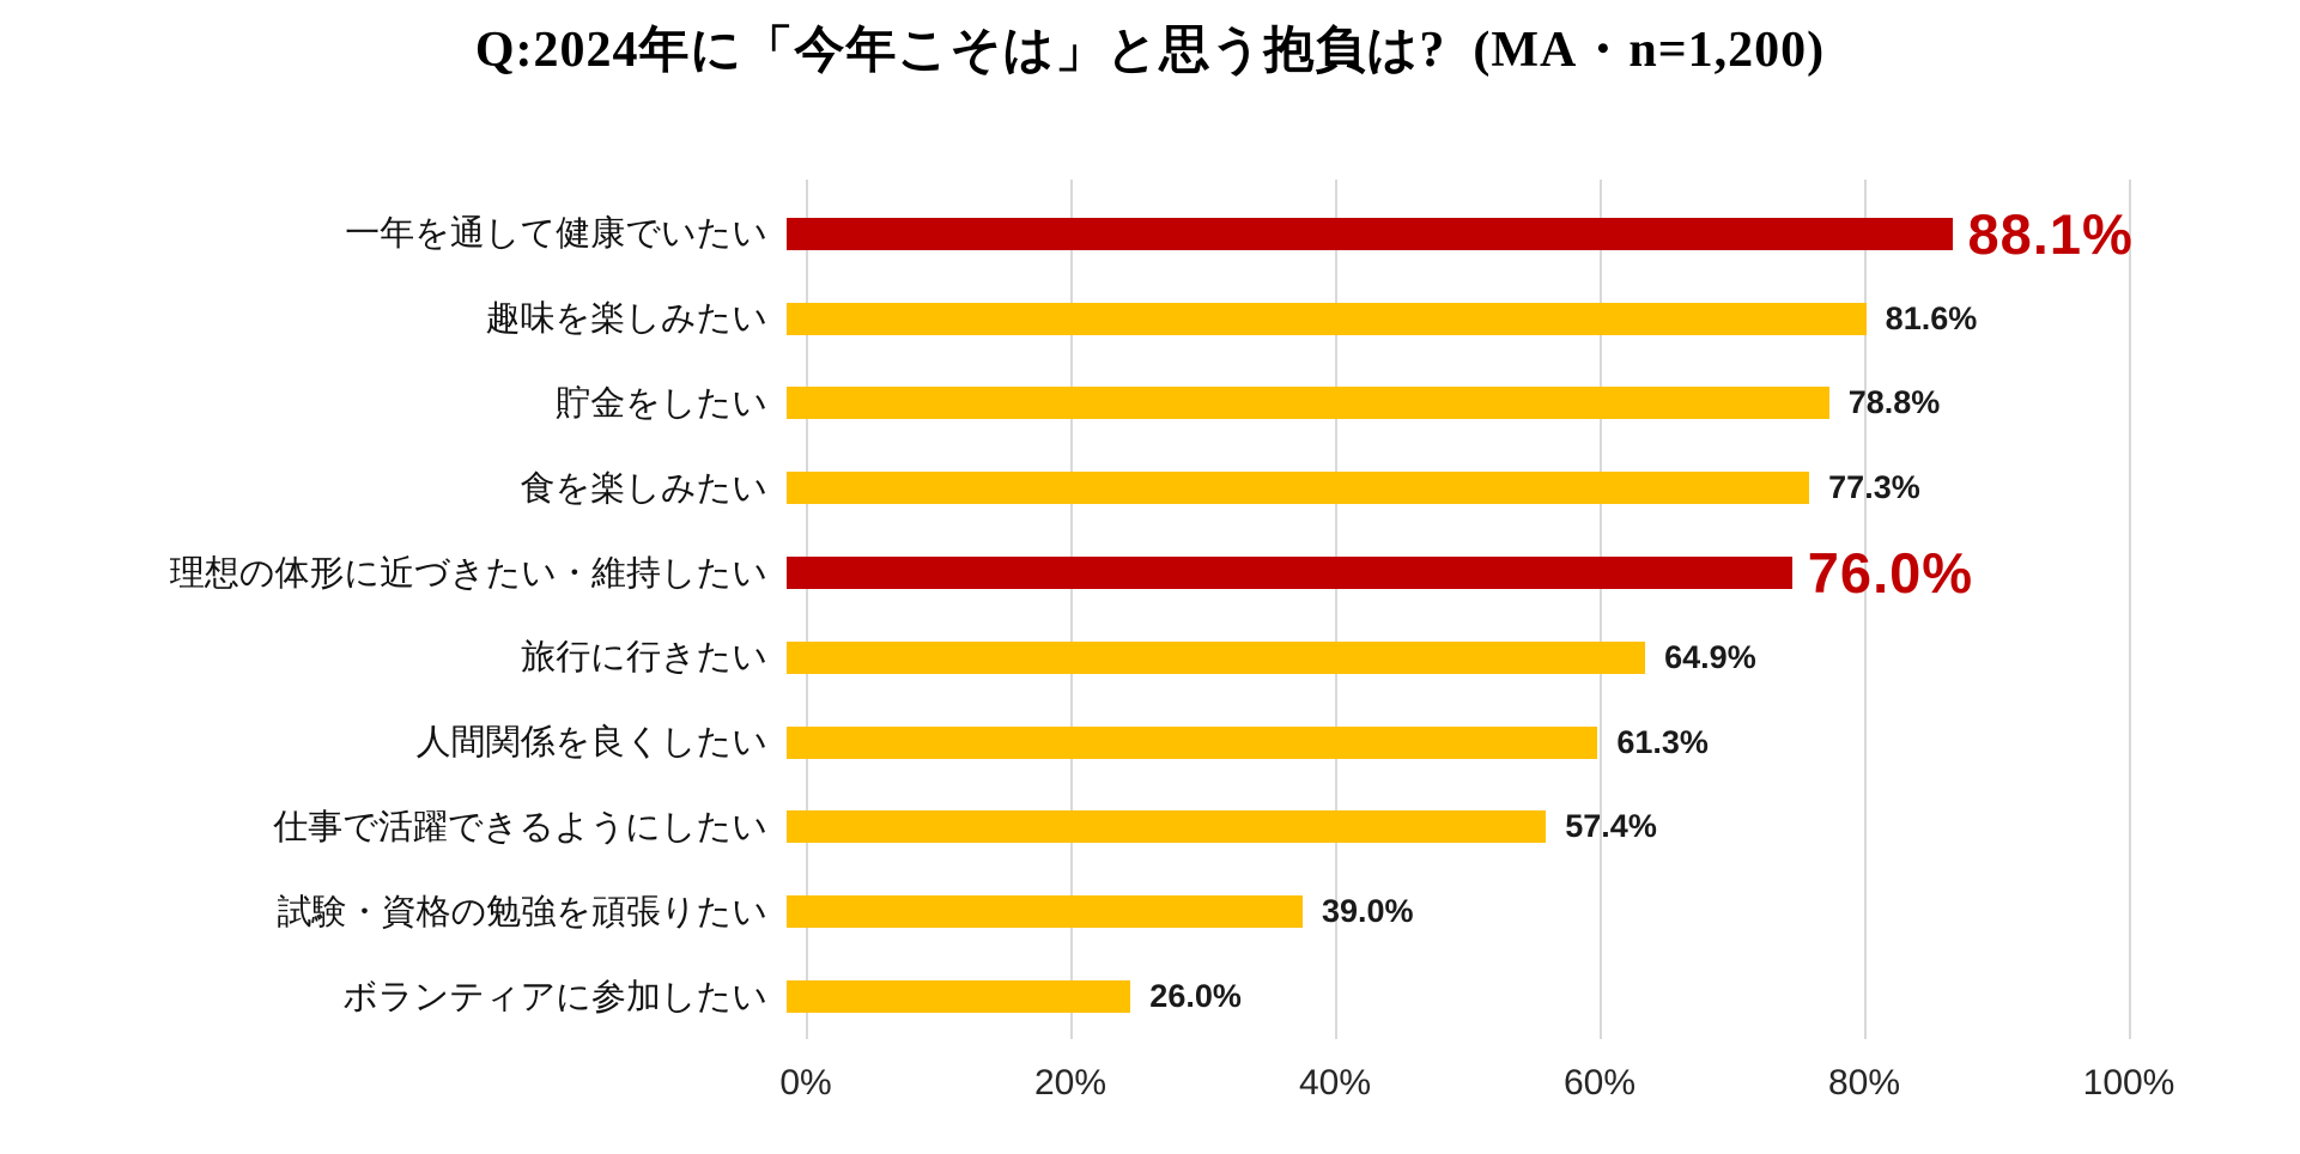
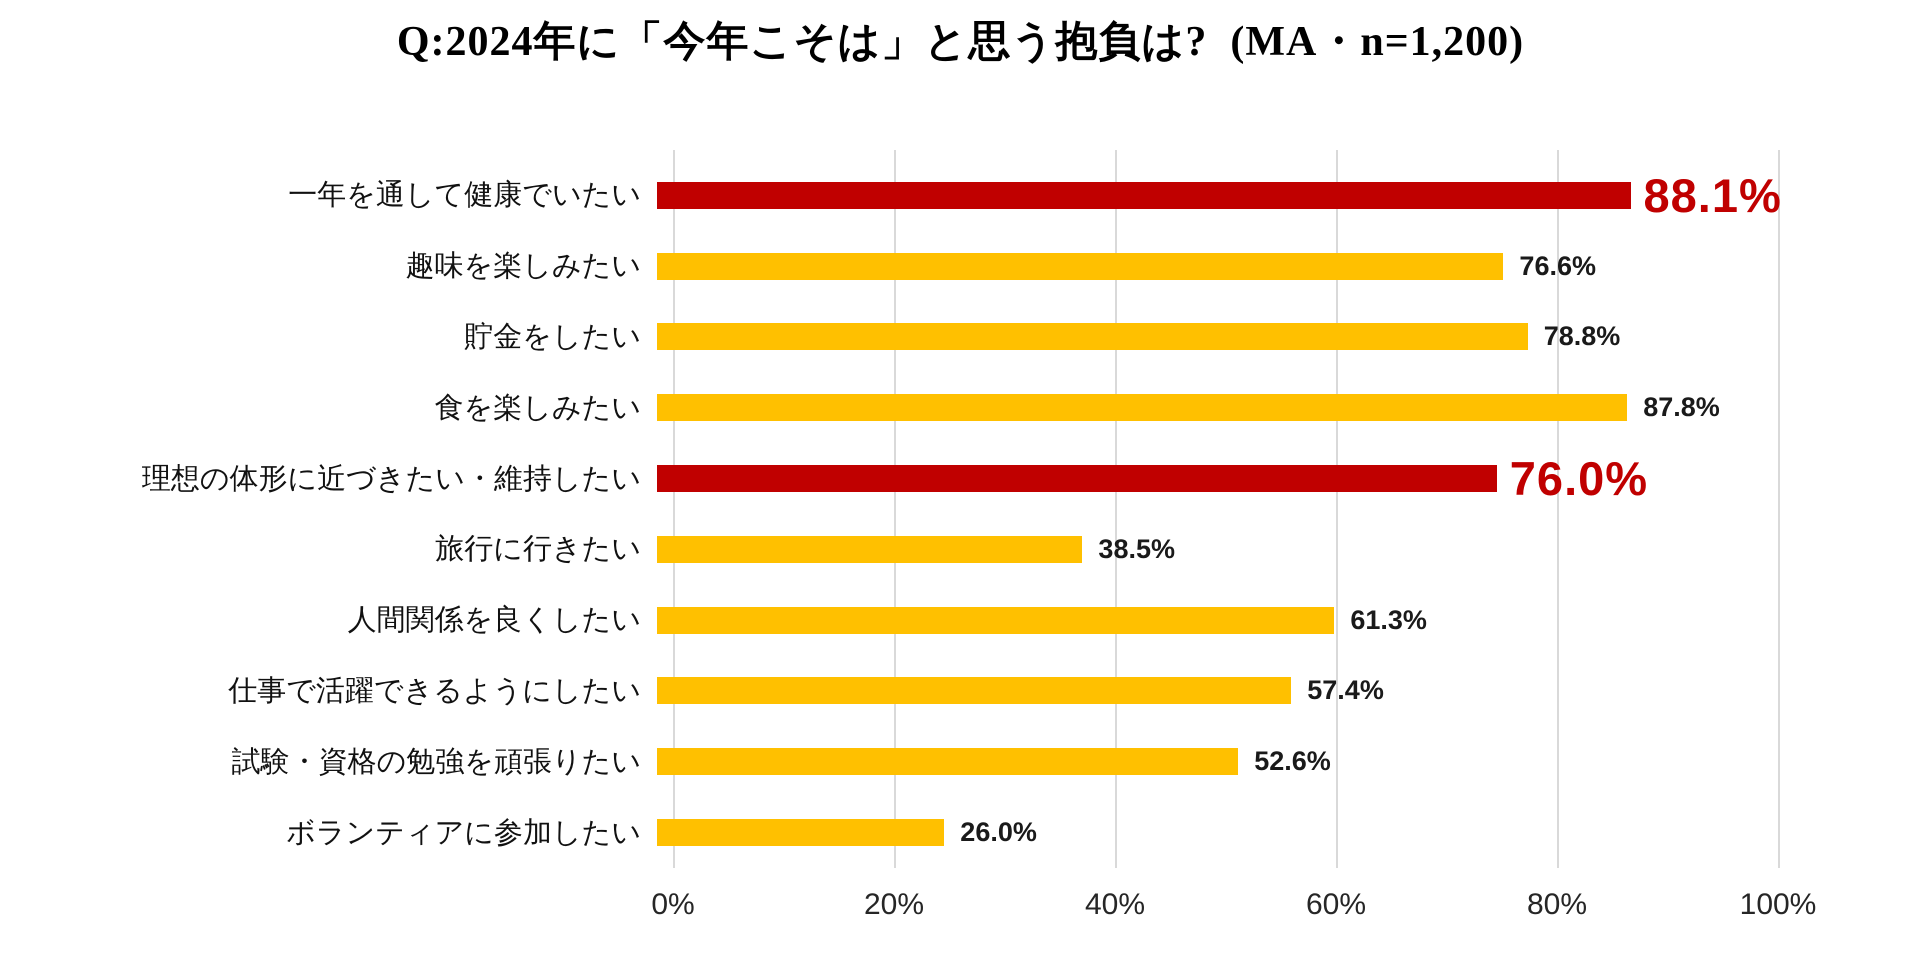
趣味を楽しみたい: 81.6% -> 76.6%
食を楽しみたい: 77.3% -> 87.8%
旅行に行きたい: 64.9% -> 38.5%
試験・資格の勉強を頑張りたい: 39.0% -> 52.6%
